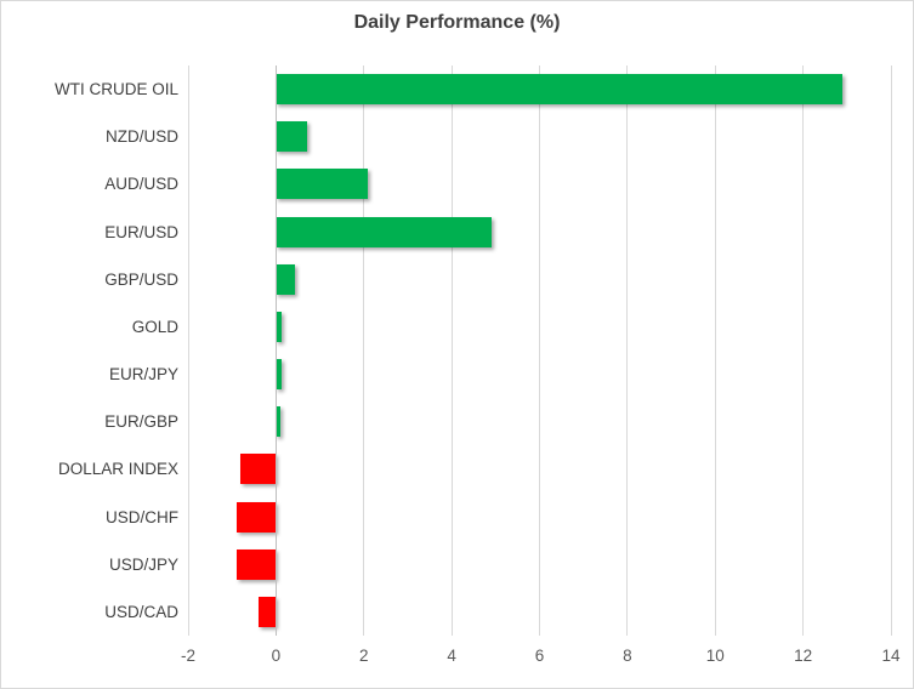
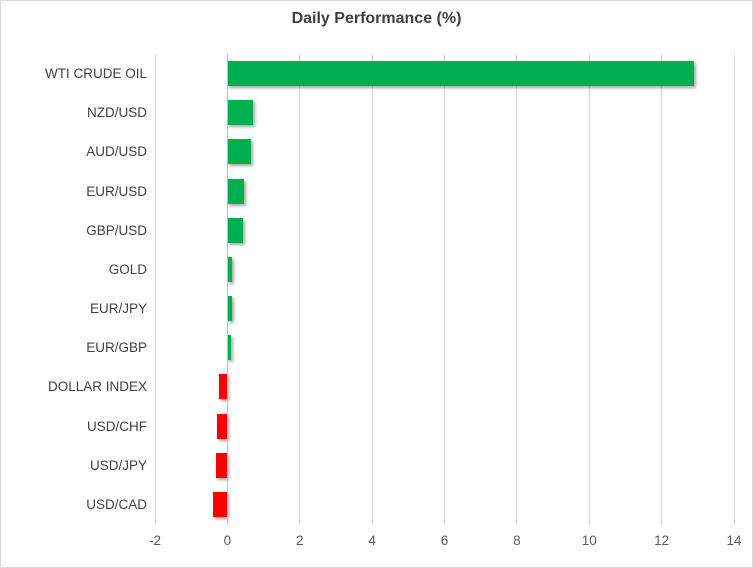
AUD/USD: 2.1 -> 0.7
EUR/USD: 4.9 -> 0.5
DOLLAR INDEX: -0.8 -> -0.2
USD/CHF: -0.9 -> -0.3
USD/JPY: -0.9 -> -0.3
